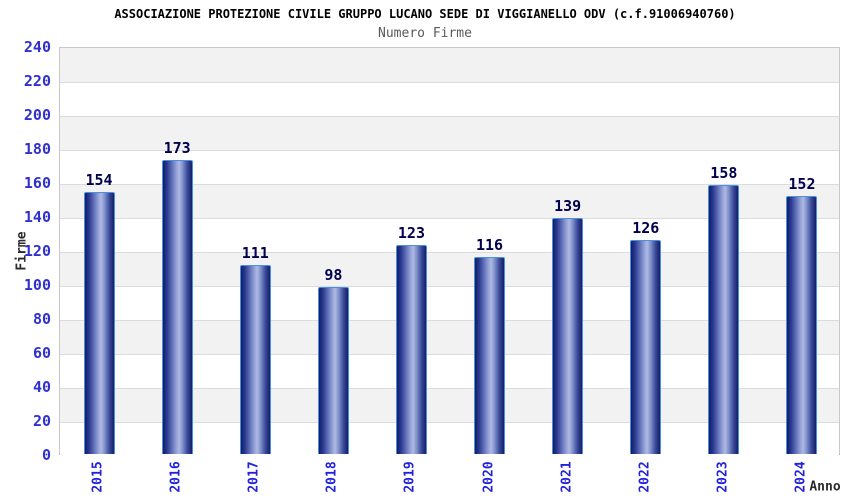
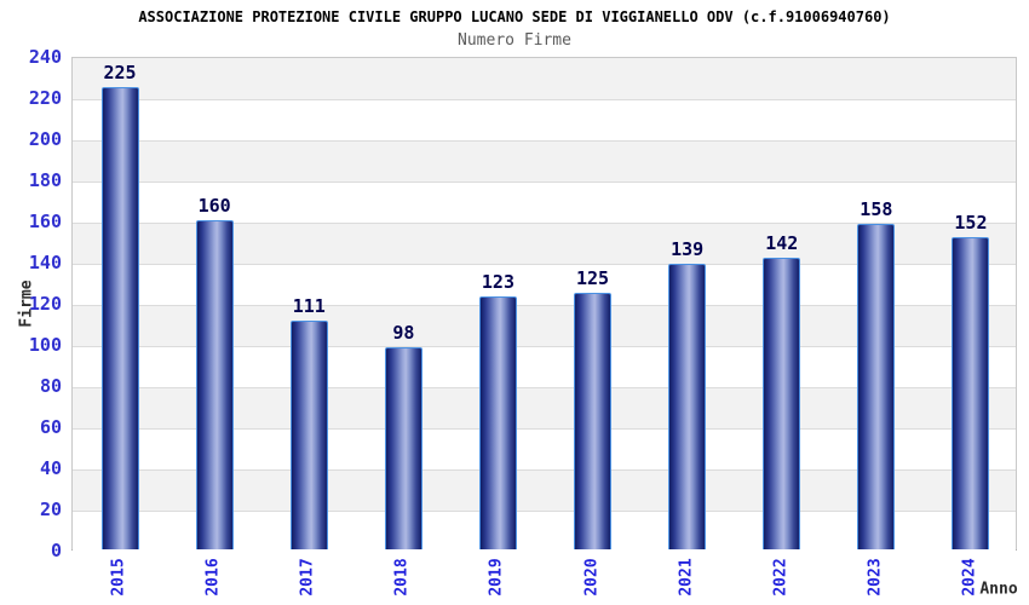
2015: 154 -> 225
2016: 173 -> 160
2020: 116 -> 125
2022: 126 -> 142
